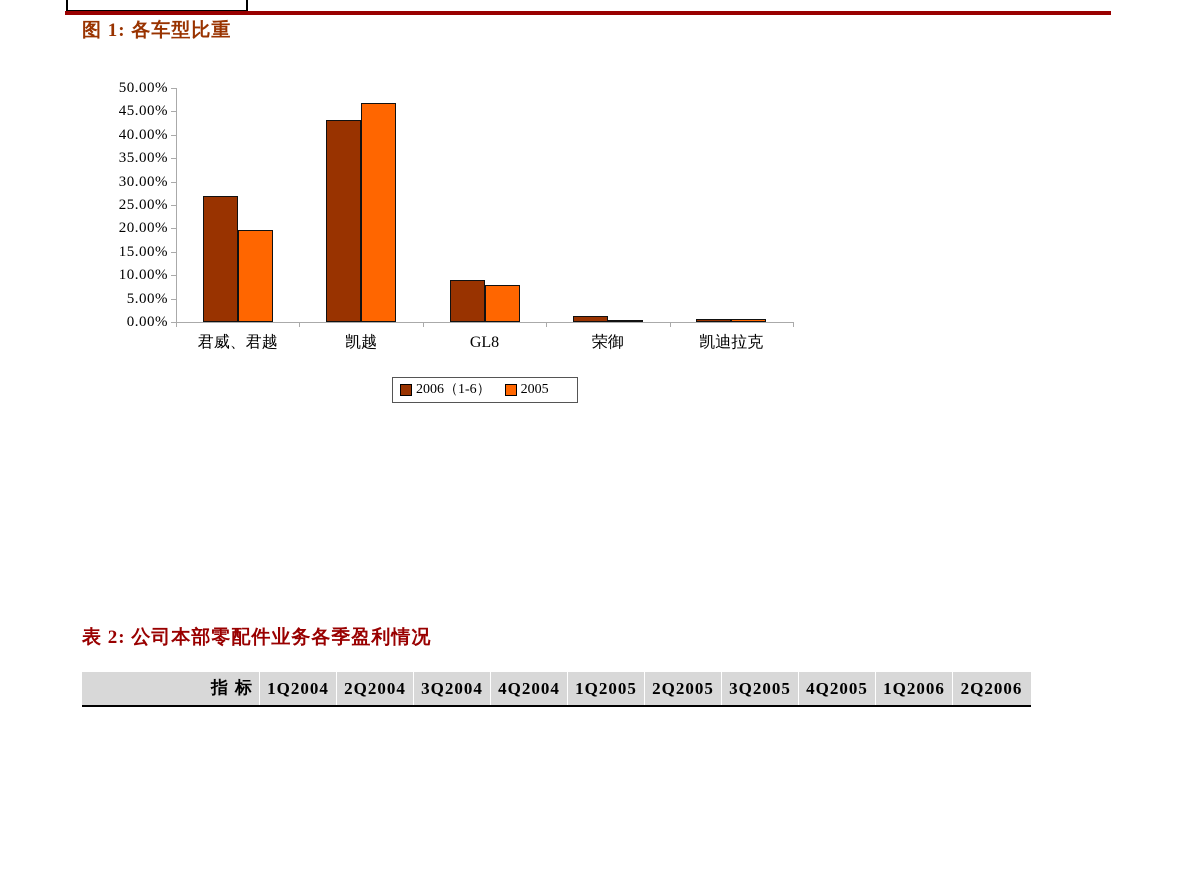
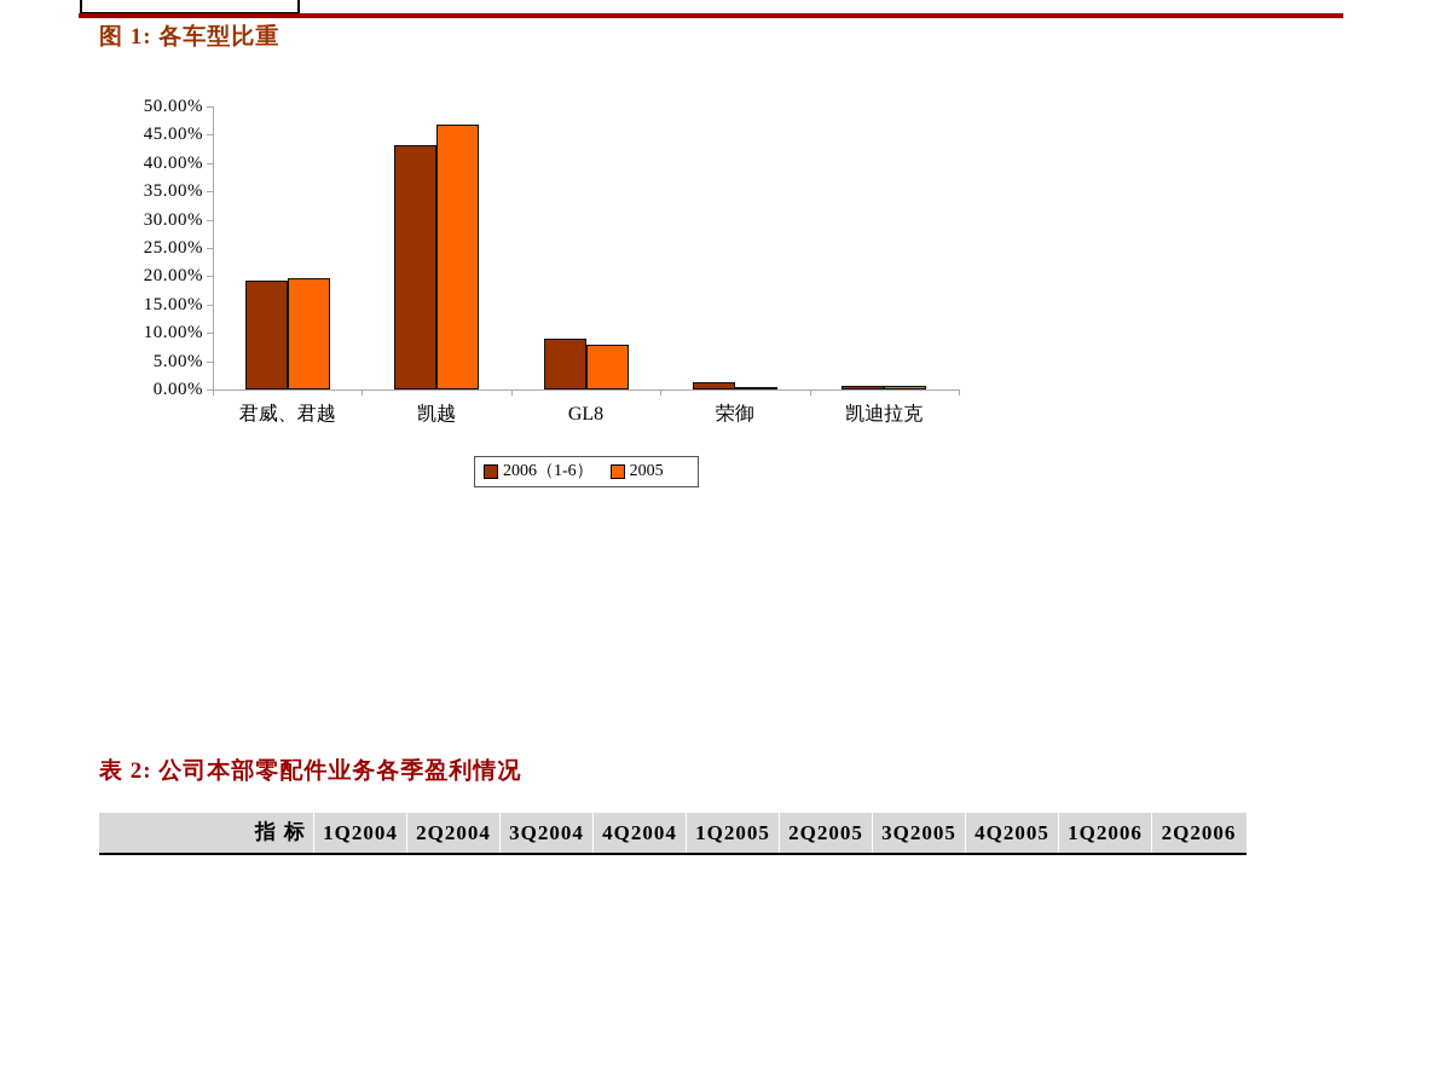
2006（1-6）/君威、君越: 27% -> 19%
